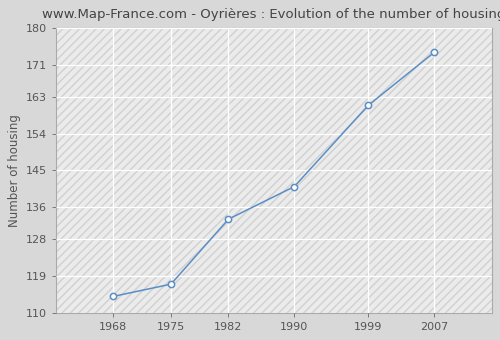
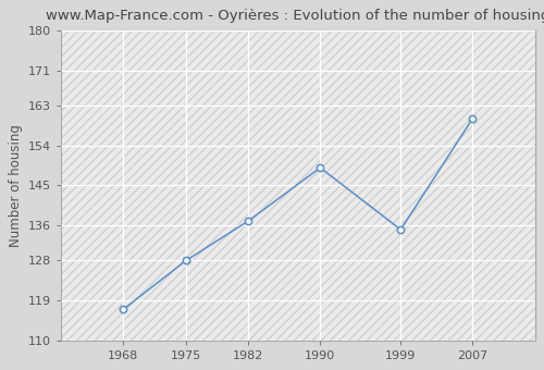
1968: 114 -> 117
1975: 117 -> 128
1982: 133 -> 137
1990: 141 -> 149
1999: 161 -> 135
2007: 174 -> 160
